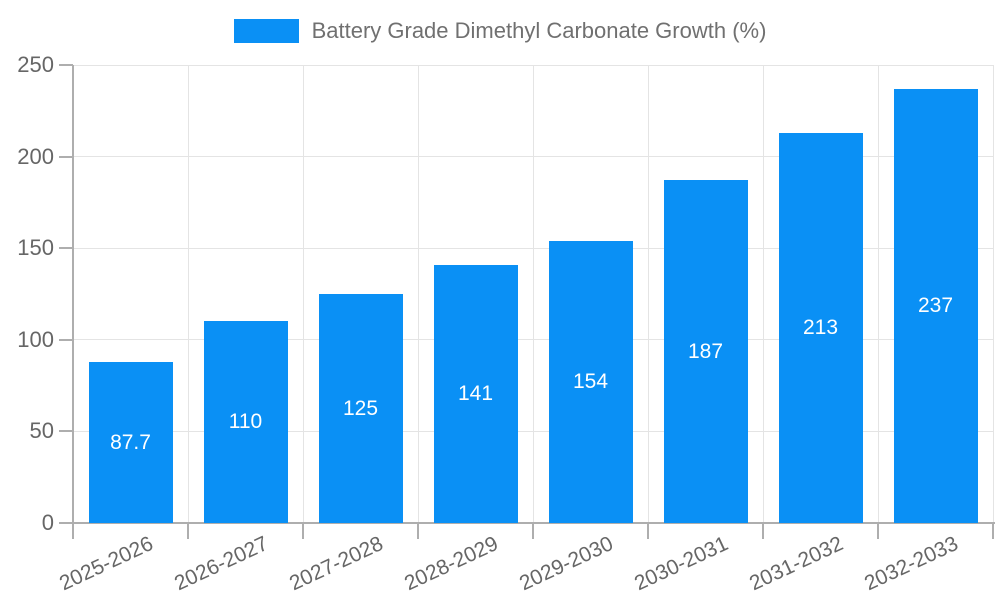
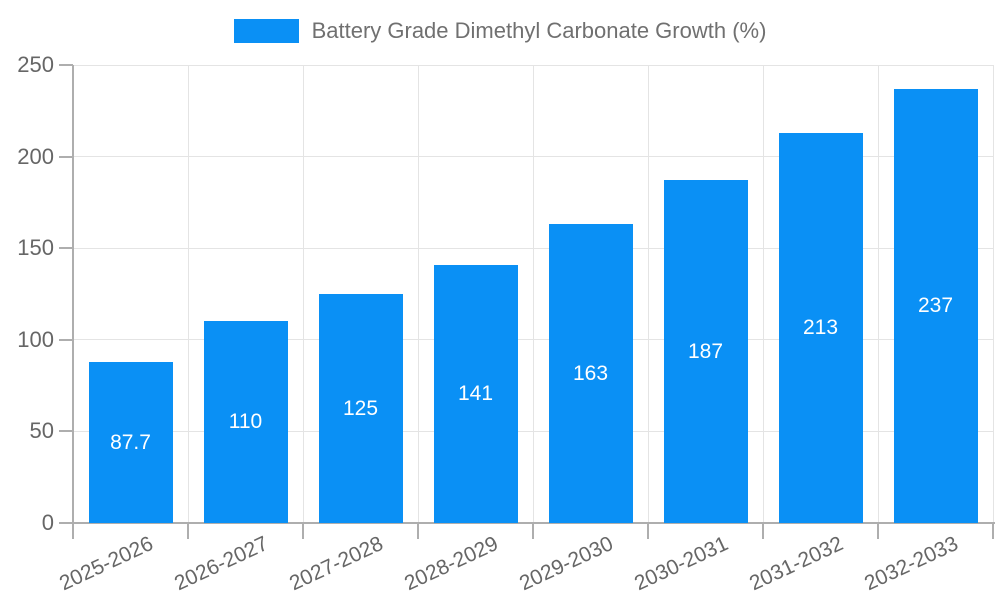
2029-2030: 154 -> 163
